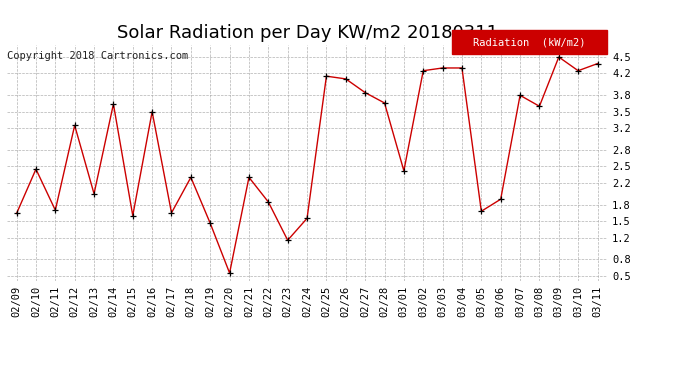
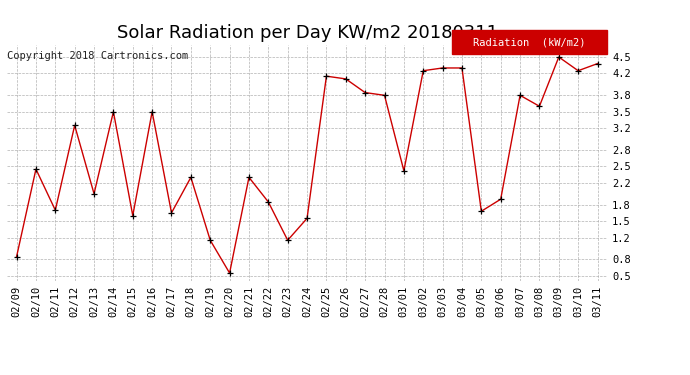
02/09: 1.64 -> 0.85
02/14: 3.64 -> 3.50
02/19: 1.46 -> 1.15
02/28: 3.66 -> 3.80
